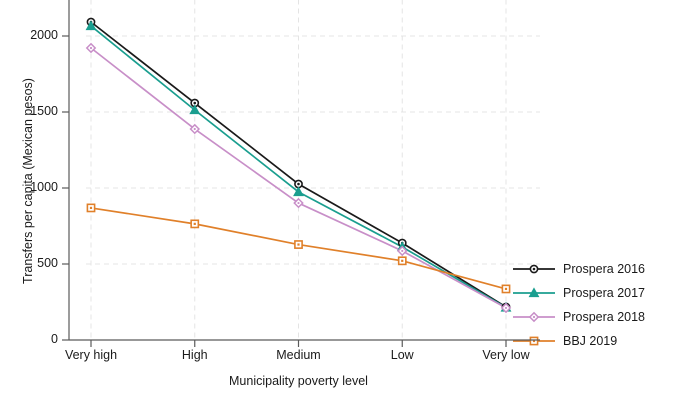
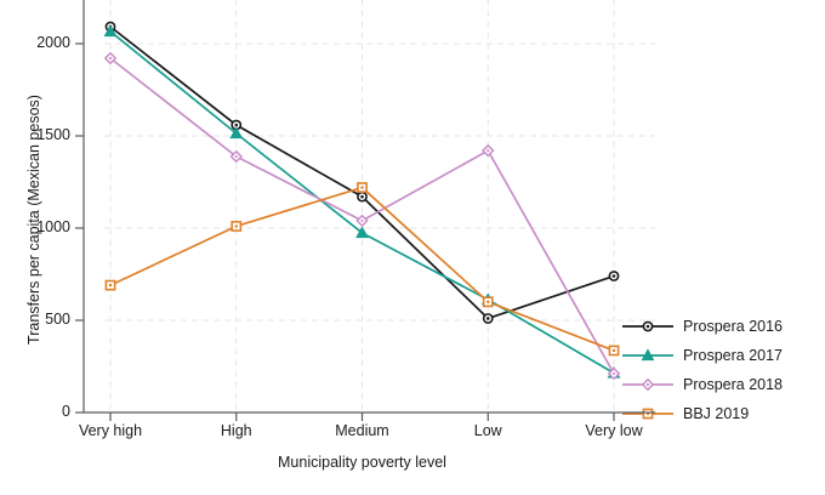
BBJ 2019/Very high: 870 -> 690
BBJ 2019/High: 760 -> 1010
Prospera 2016/Medium: 1030 -> 1170
Prospera 2018/Medium: 900 -> 1040
BBJ 2019/Medium: 630 -> 1220
Prospera 2016/Low: 640 -> 510
Prospera 2018/Low: 590 -> 1420
BBJ 2019/Low: 520 -> 600
Prospera 2016/Very low: 220 -> 740
